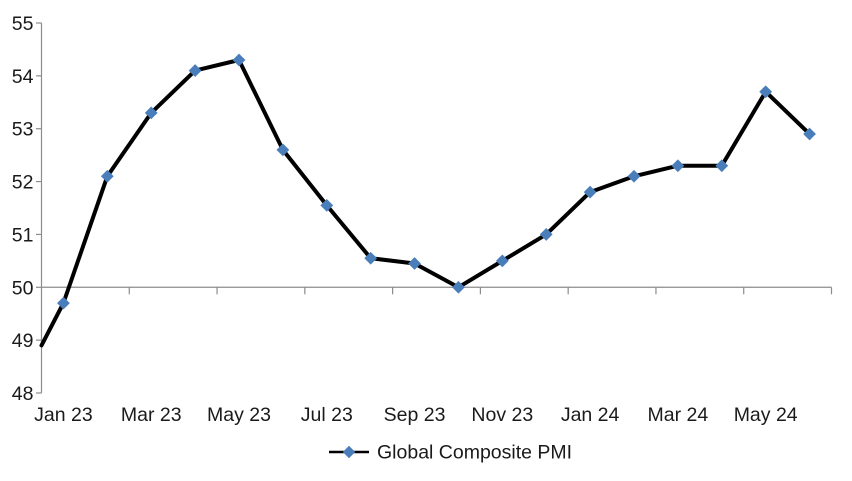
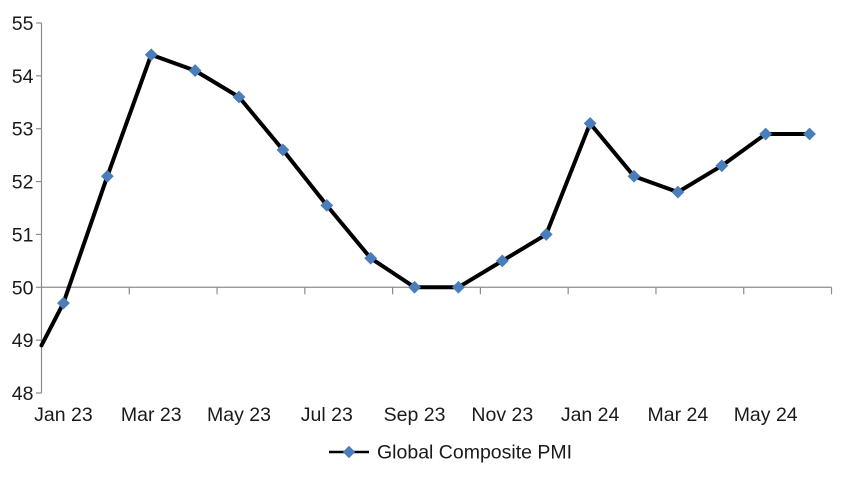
Mar 23: 53.3 -> 54.4
May 23: 54.3 -> 53.6
Sep 23: 50.5 -> 50.0
Jan 24: 51.8 -> 53.1
Mar 24: 52.3 -> 51.8
May 24: 53.7 -> 52.9
